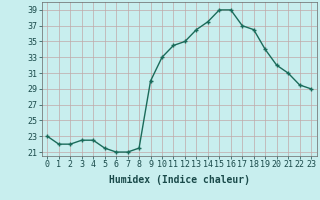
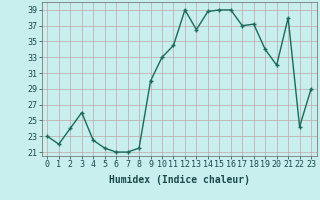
2: 22.0 -> 24.0
3: 22.5 -> 26.0
12: 35.0 -> 39.0
14: 37.5 -> 38.8
18: 36.5 -> 37.2
21: 31.0 -> 38.0
22: 29.5 -> 24.2
